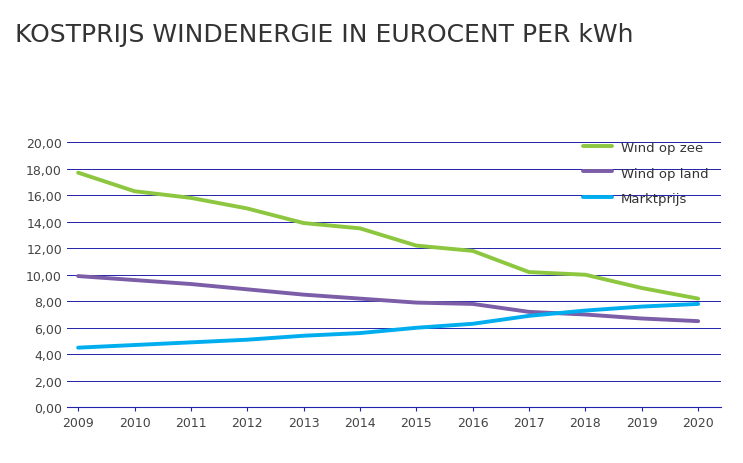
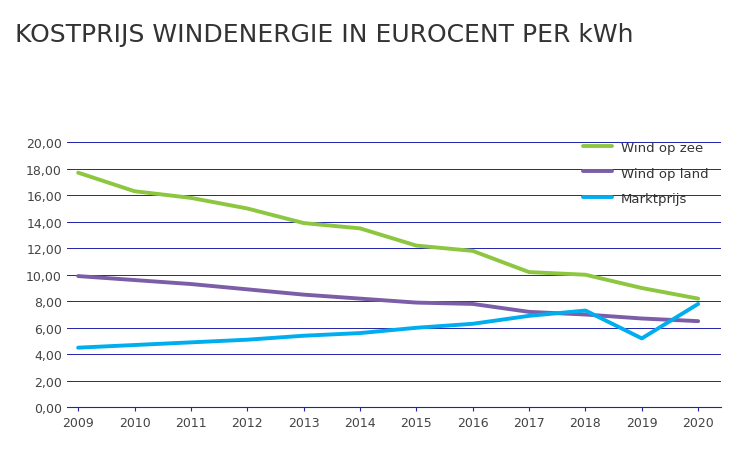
Marktprijs/2019: 7,6 -> 5,2
